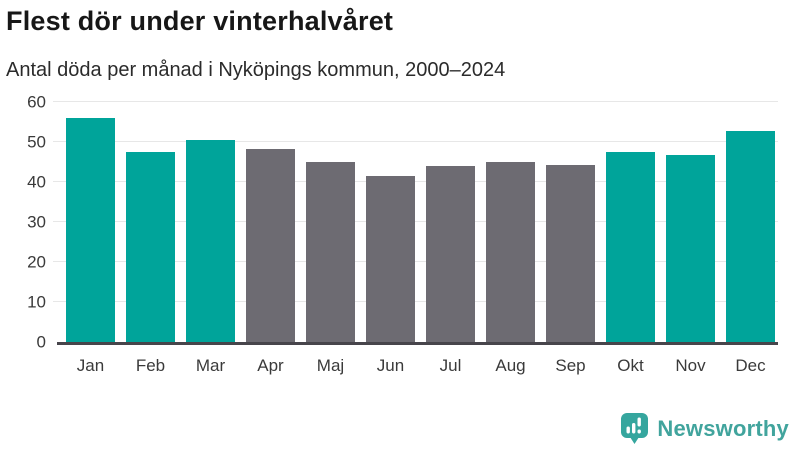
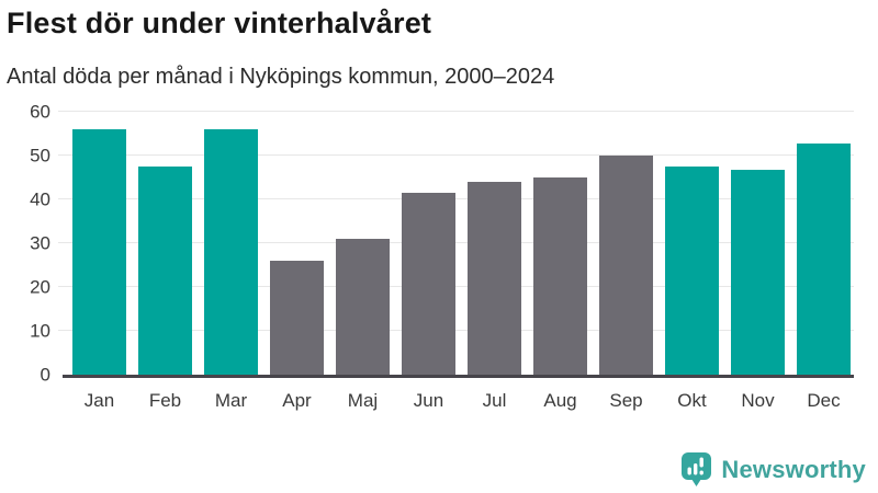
Mar: 51 -> 56
Apr: 48 -> 26
Maj: 45 -> 31
Sep: 44 -> 50
